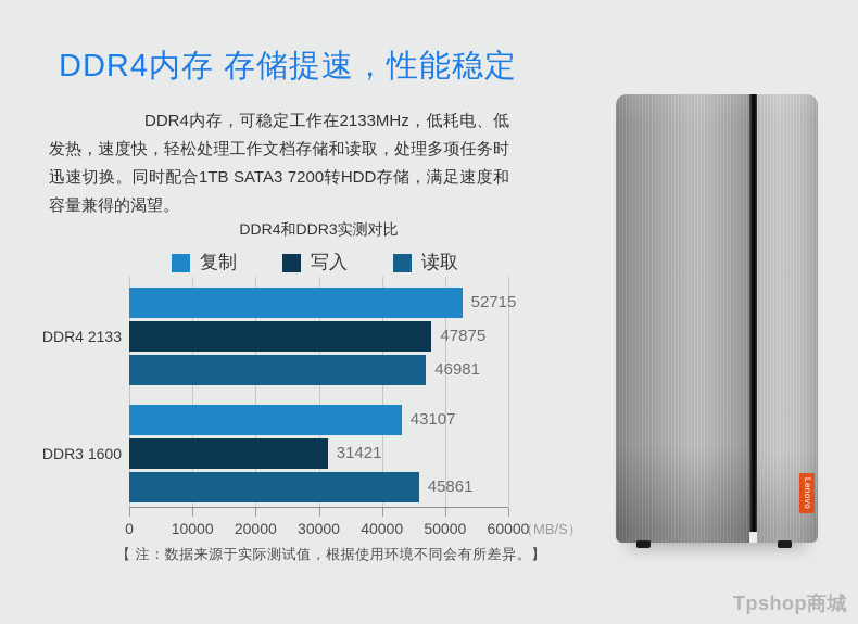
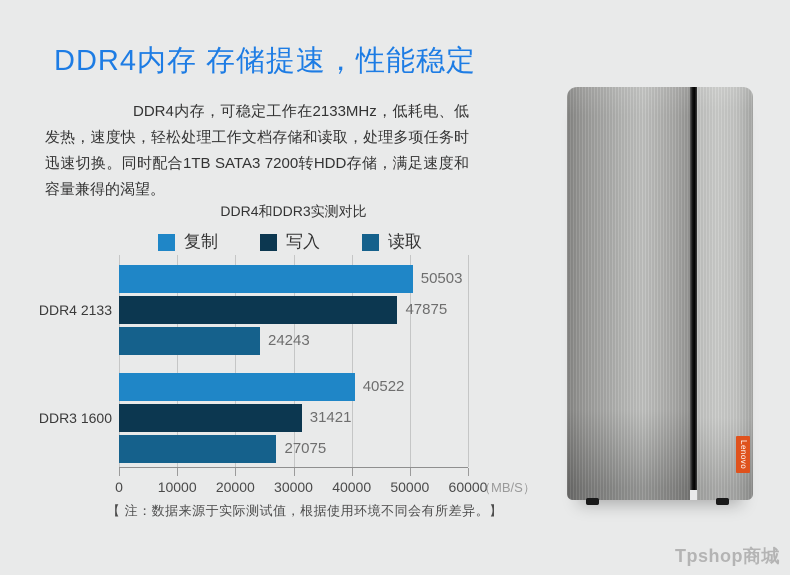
复制/DDR4 2133: 52715 -> 50503
读取/DDR4 2133: 46981 -> 24243
复制/DDR3 1600: 43107 -> 40522
读取/DDR3 1600: 45861 -> 27075
